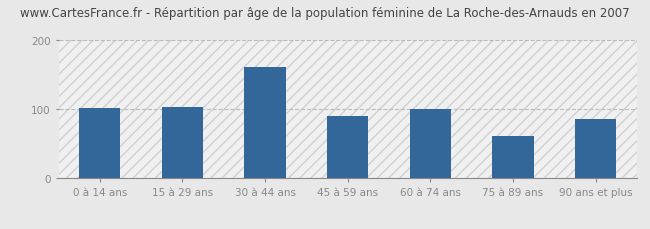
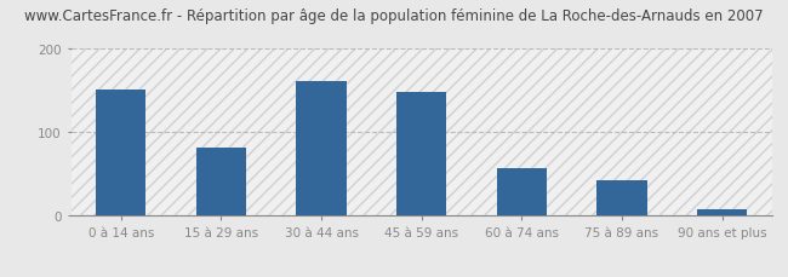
0 à 14 ans: 102 -> 152
15 à 29 ans: 104 -> 82
45 à 59 ans: 90 -> 148
60 à 74 ans: 100 -> 57
75 à 89 ans: 62 -> 43
90 ans et plus: 86 -> 8
